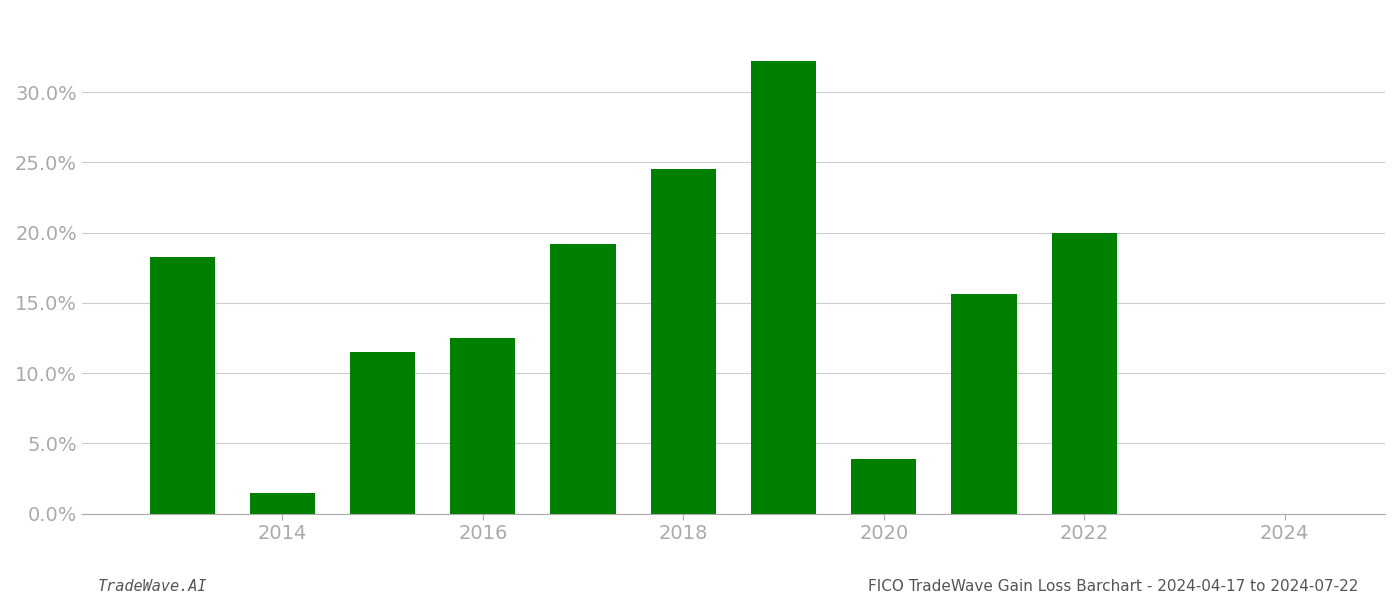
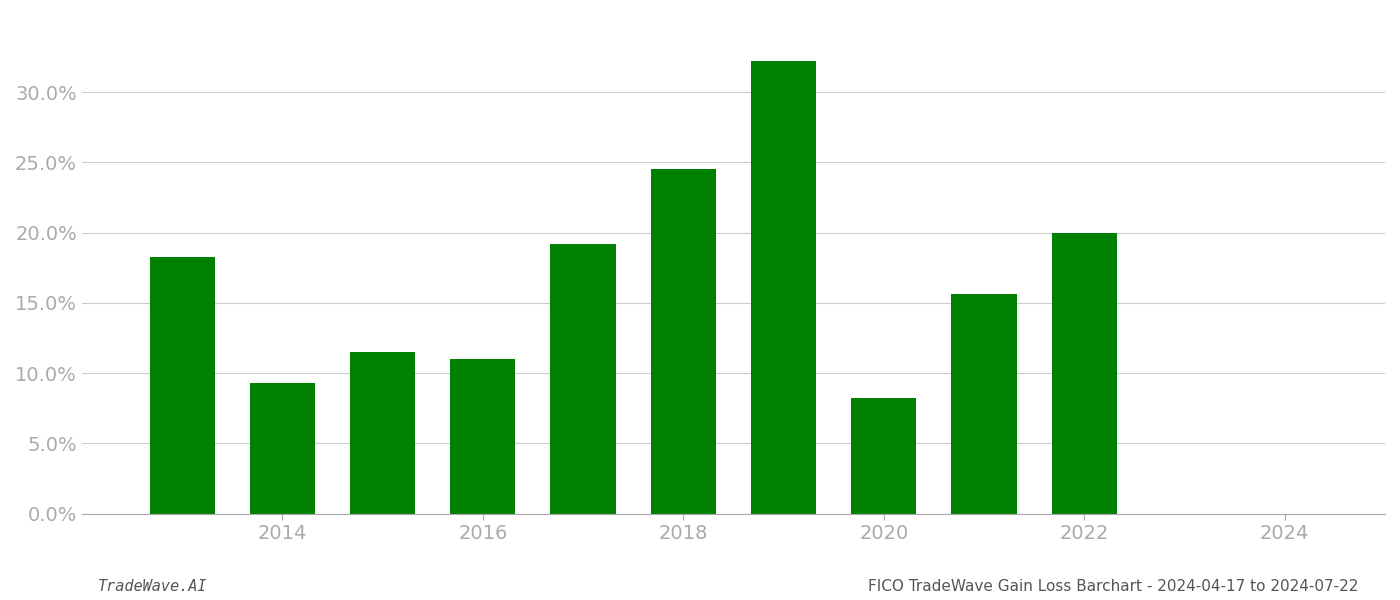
2014: 1.5% -> 9.3%
2016: 12.5% -> 11.0%
2020: 3.9% -> 8.2%
